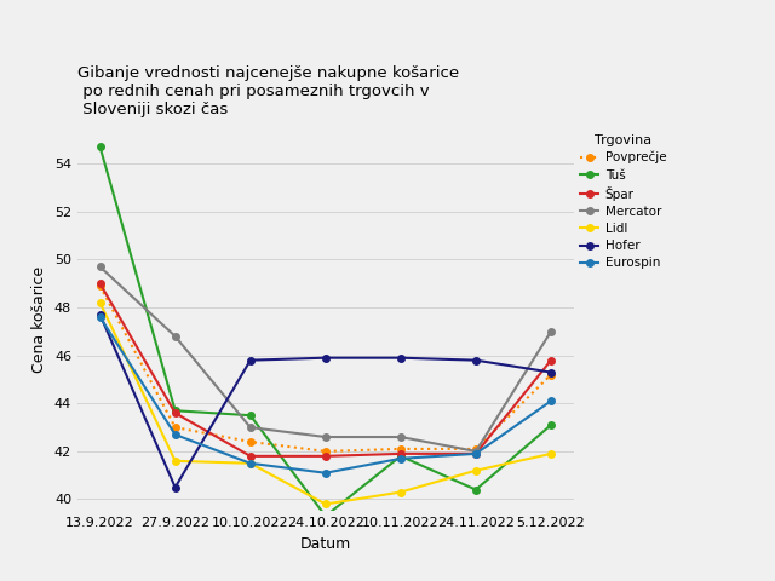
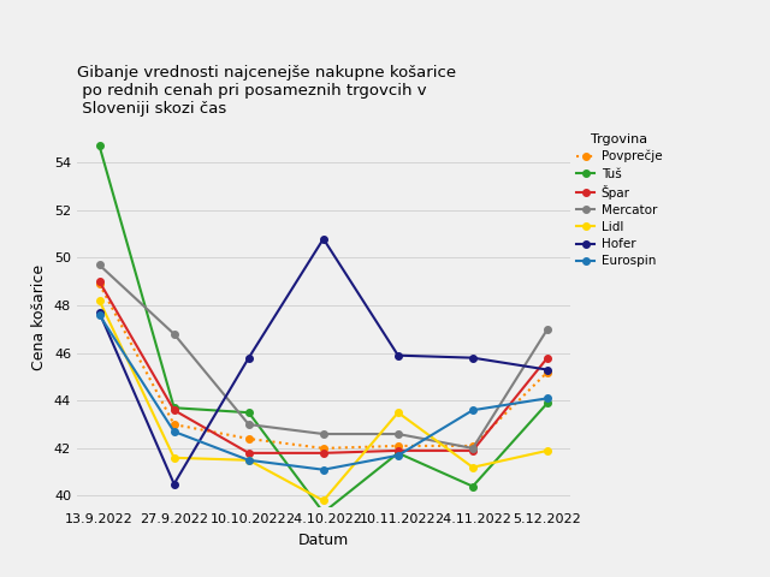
Hofer/24.10.2022: 45.9 -> 50.8
Lidl/10.11.2022: 40.3 -> 43.5
Eurospin/24.11.2022: 41.9 -> 43.6
Tuš/5.12.2022: 43.1 -> 43.9
